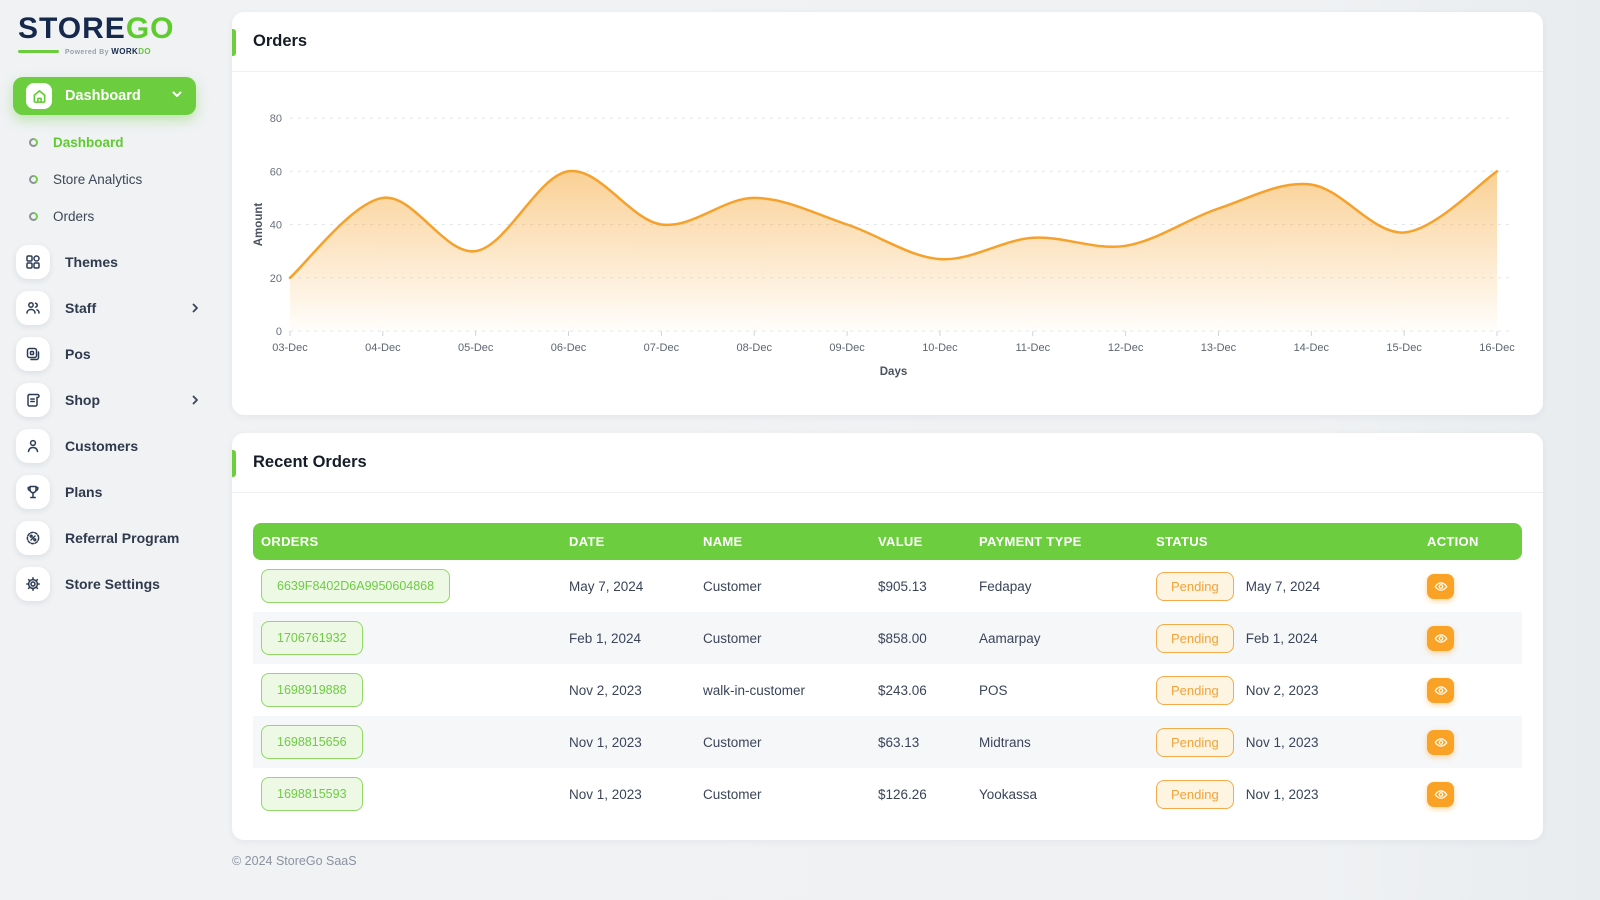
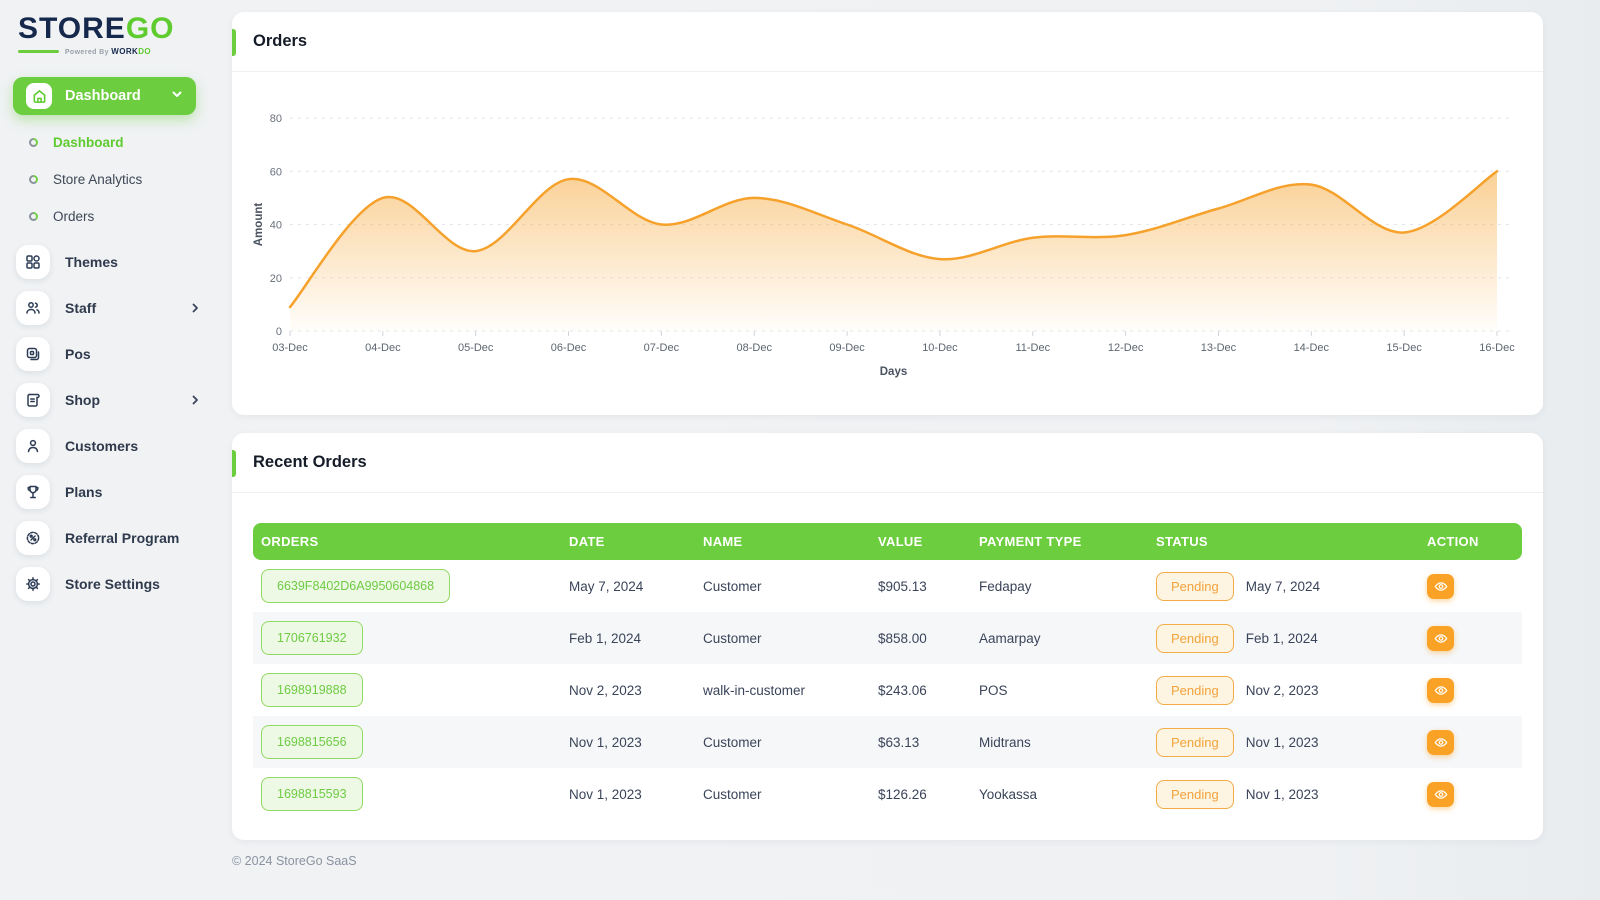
03-Dec: 20 -> 9
06-Dec: 60 -> 57
12-Dec: 32 -> 36
